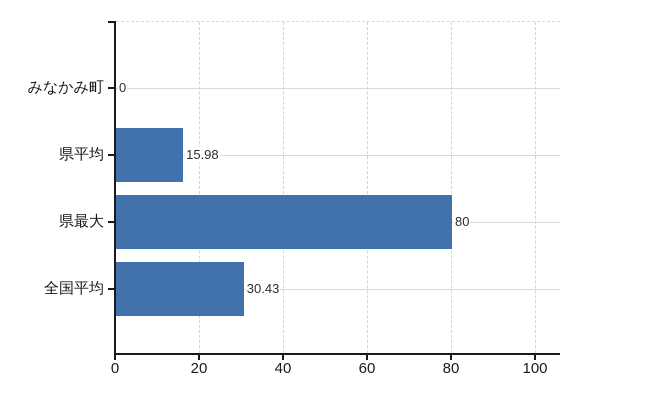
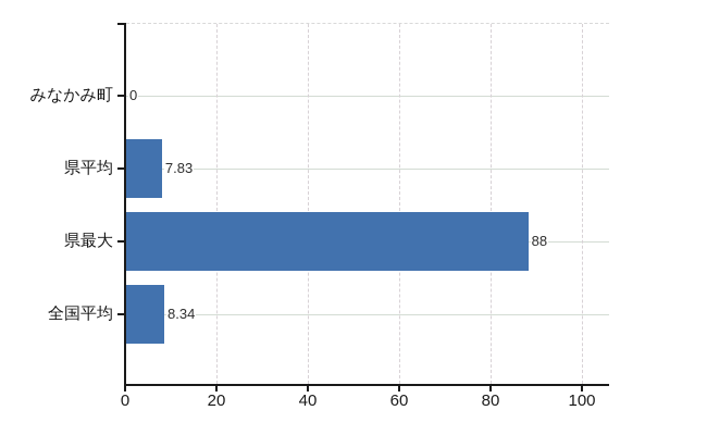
県平均: 15.98 -> 7.83
県最大: 80 -> 88
全国平均: 30.43 -> 8.34
